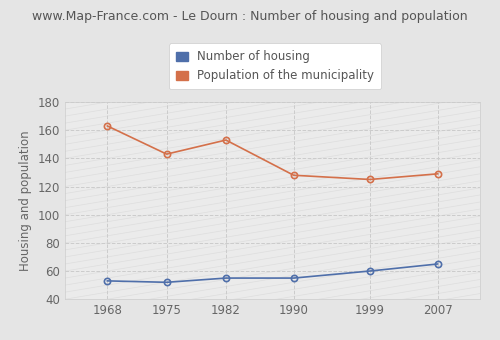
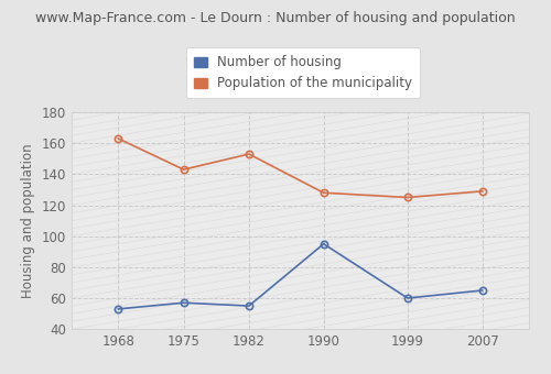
Number of housing/1975: 52 -> 57
Number of housing/1990: 55 -> 95
